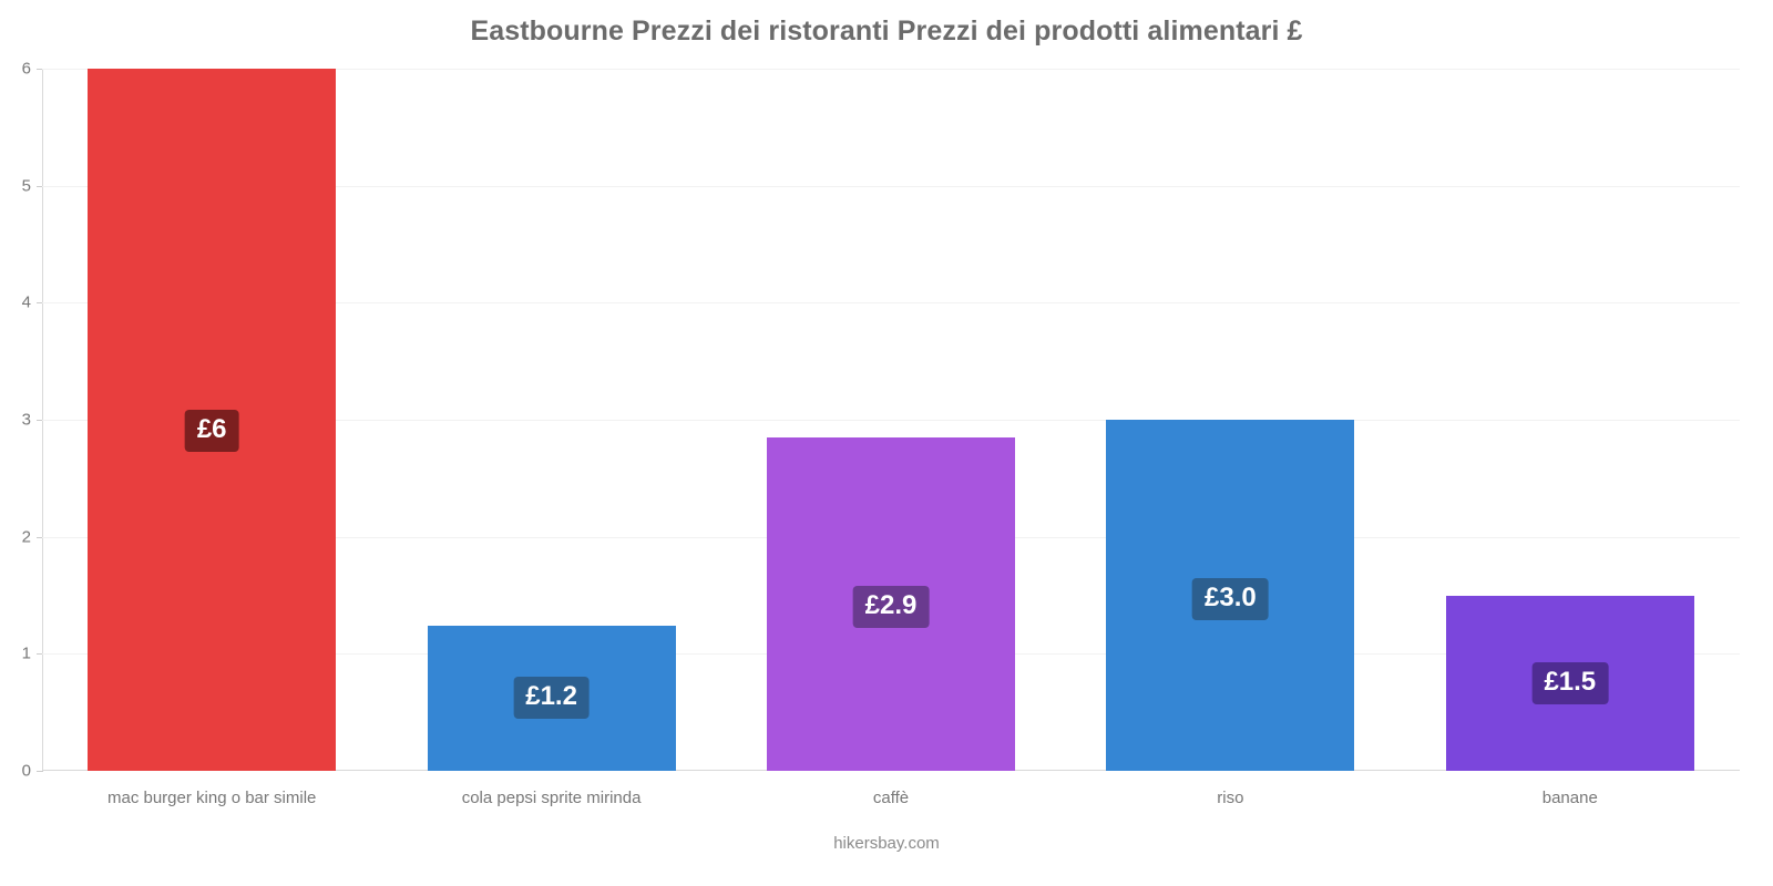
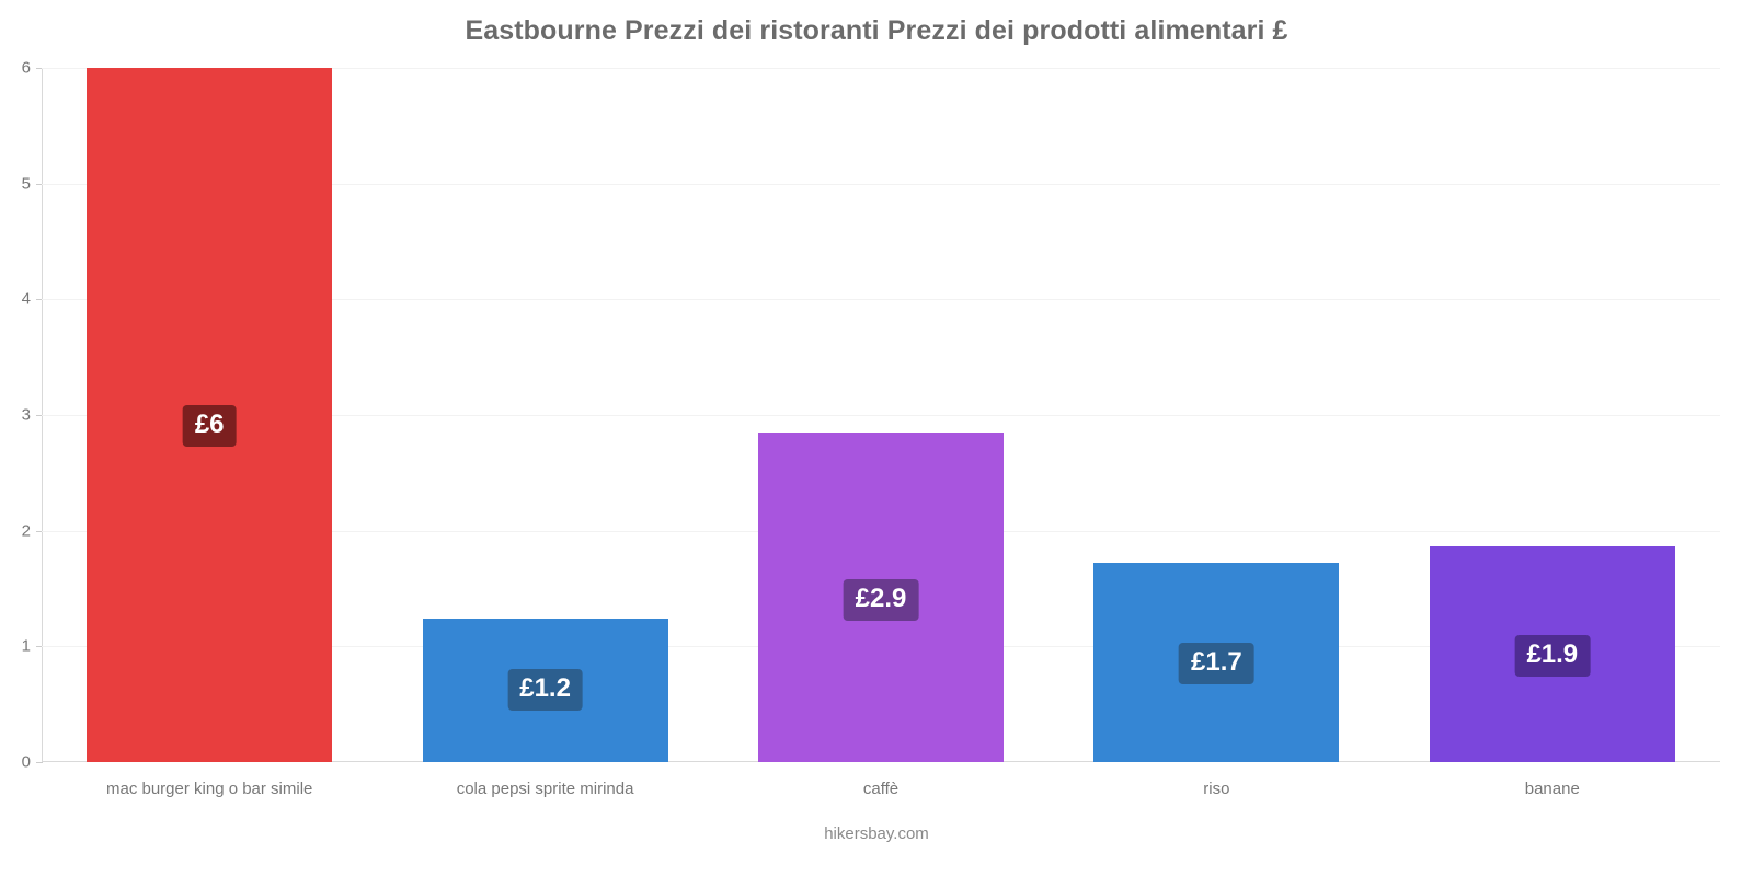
riso: £3.0 -> £1.7
banane: £1.5 -> £1.9
